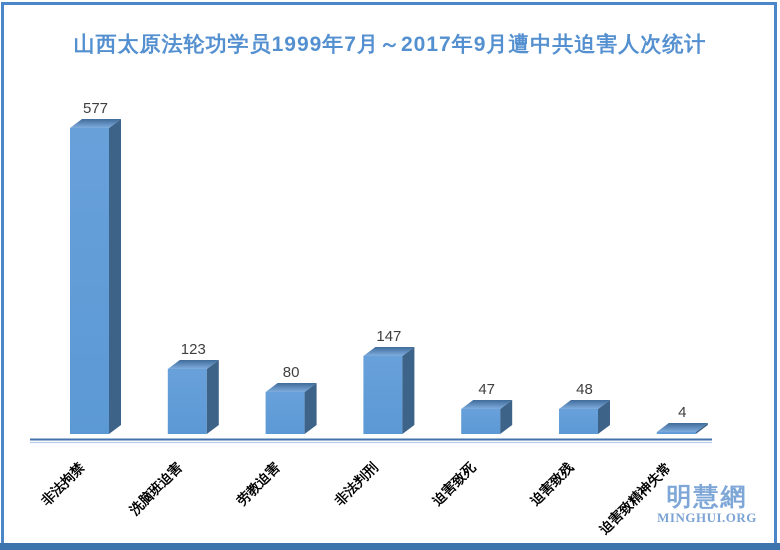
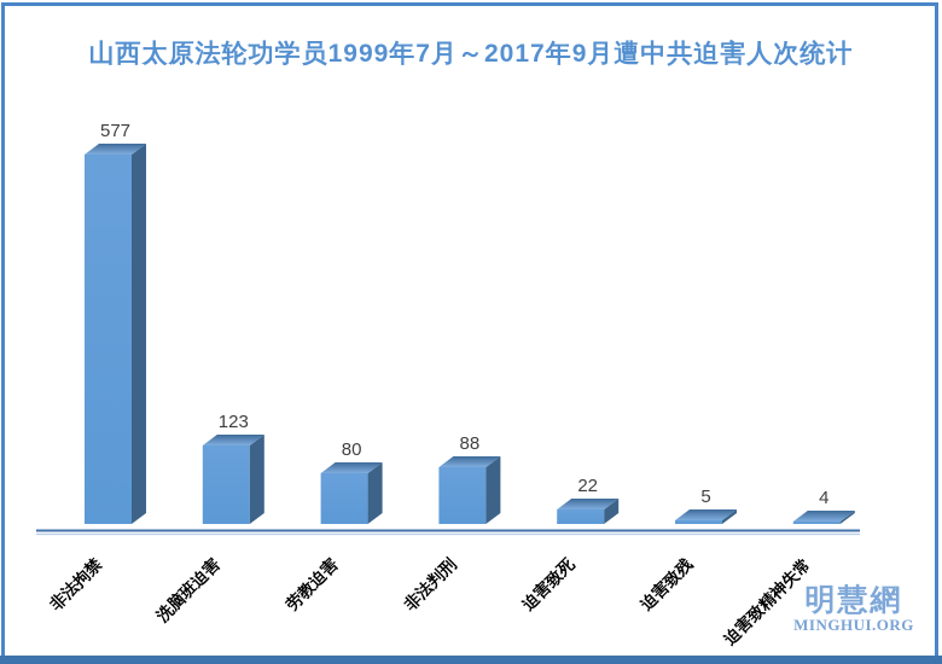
非法判刑: 147 -> 88
迫害致死: 47 -> 22
迫害致残: 48 -> 5
